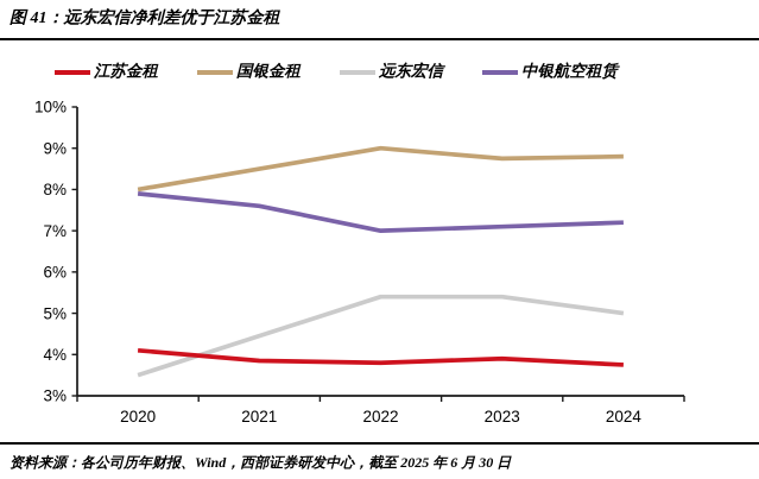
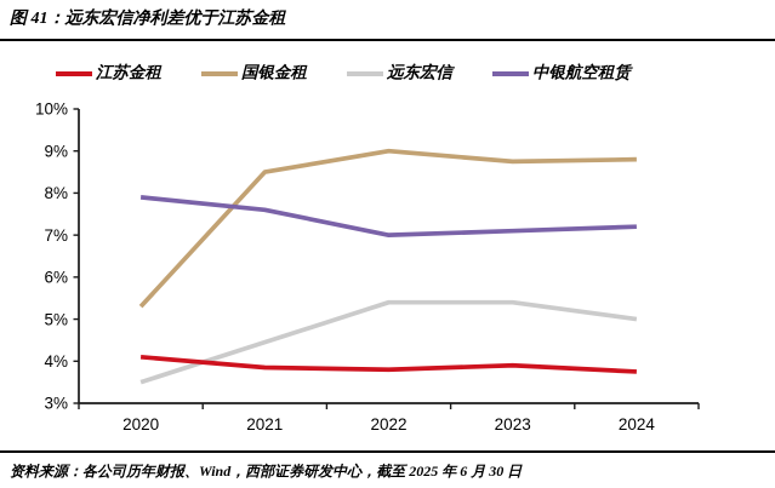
国银金租/2020: 8.0% -> 5.3%
